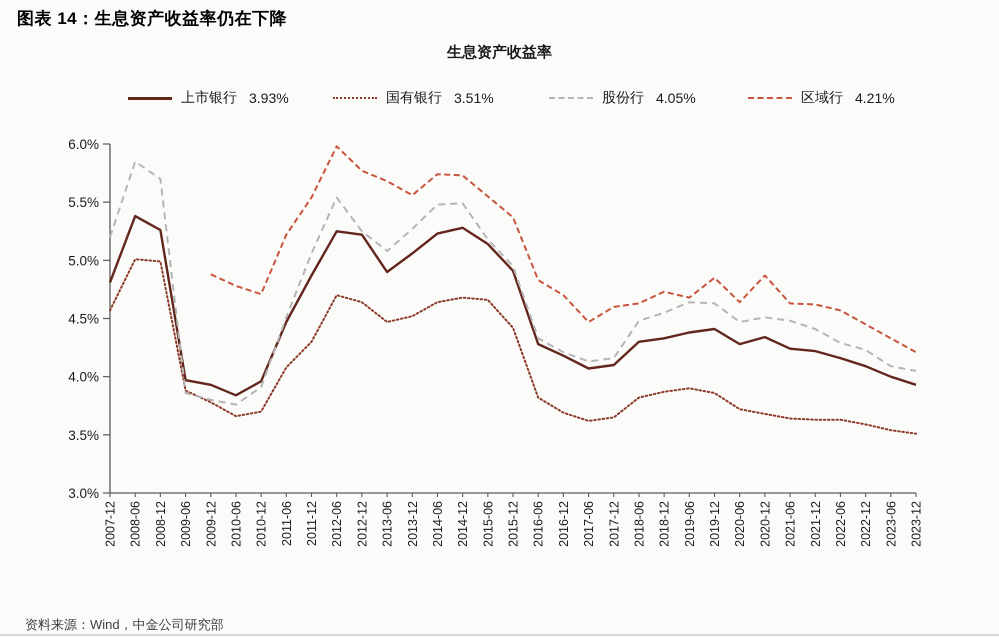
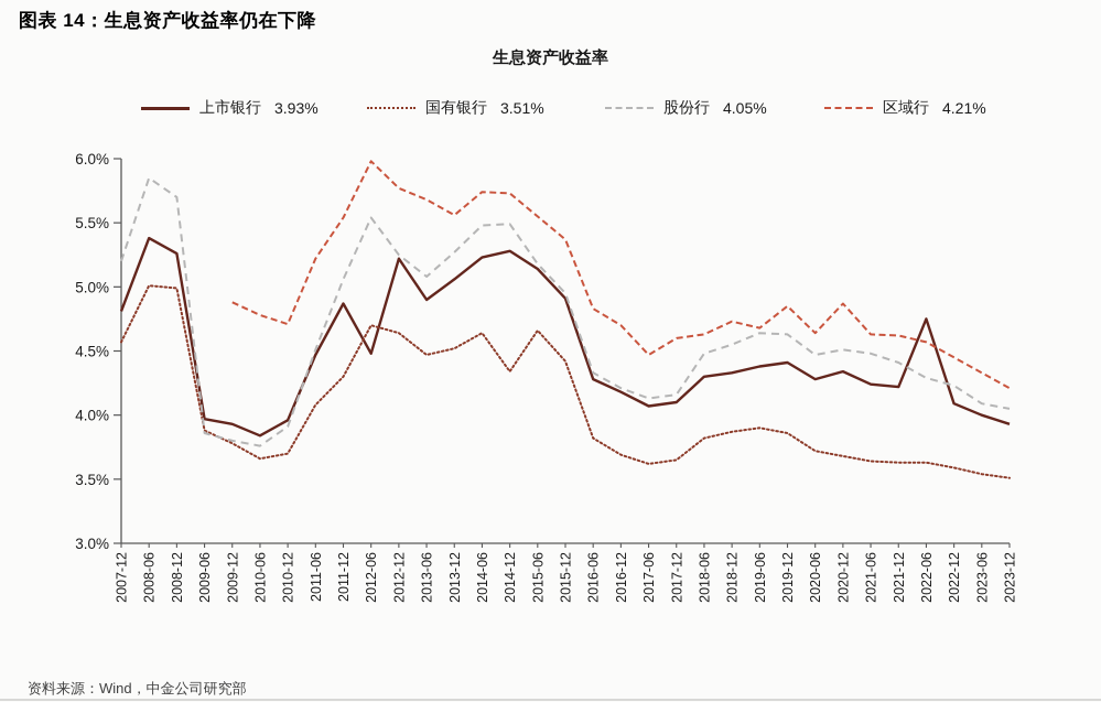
上市银行/2012-06: 5.25% -> 4.48%
国有银行/2014-12: 4.68% -> 4.34%
上市银行/2022-06: 4.16% -> 4.75%
